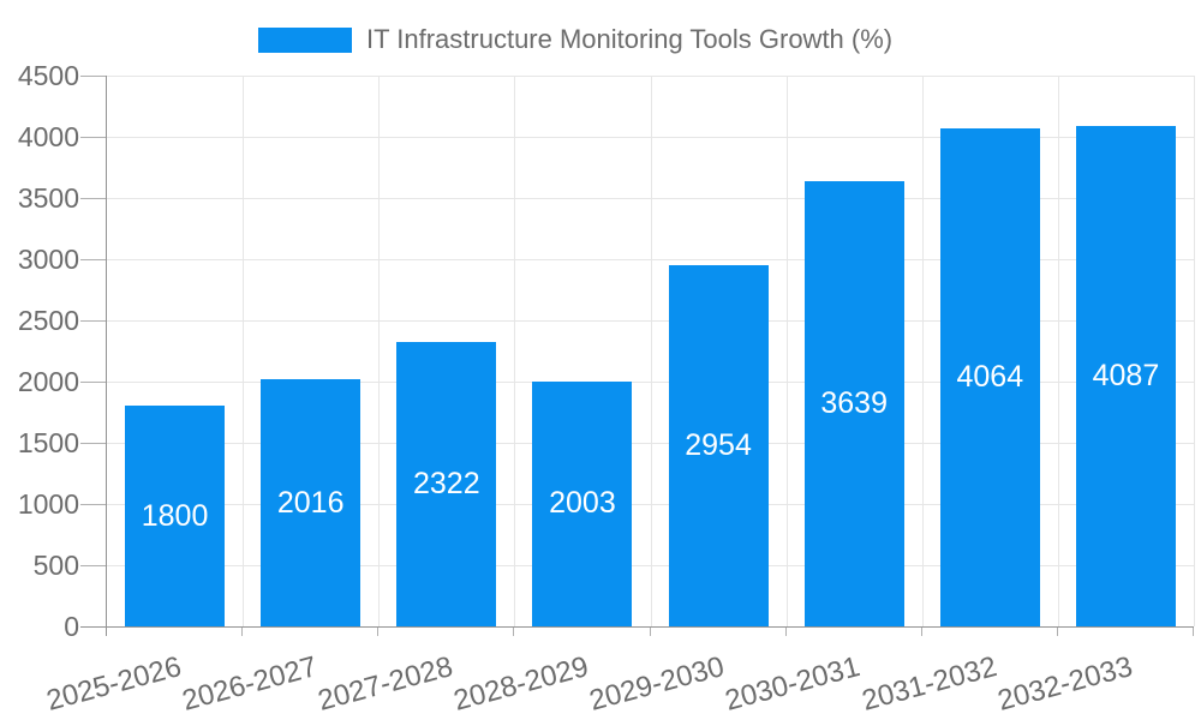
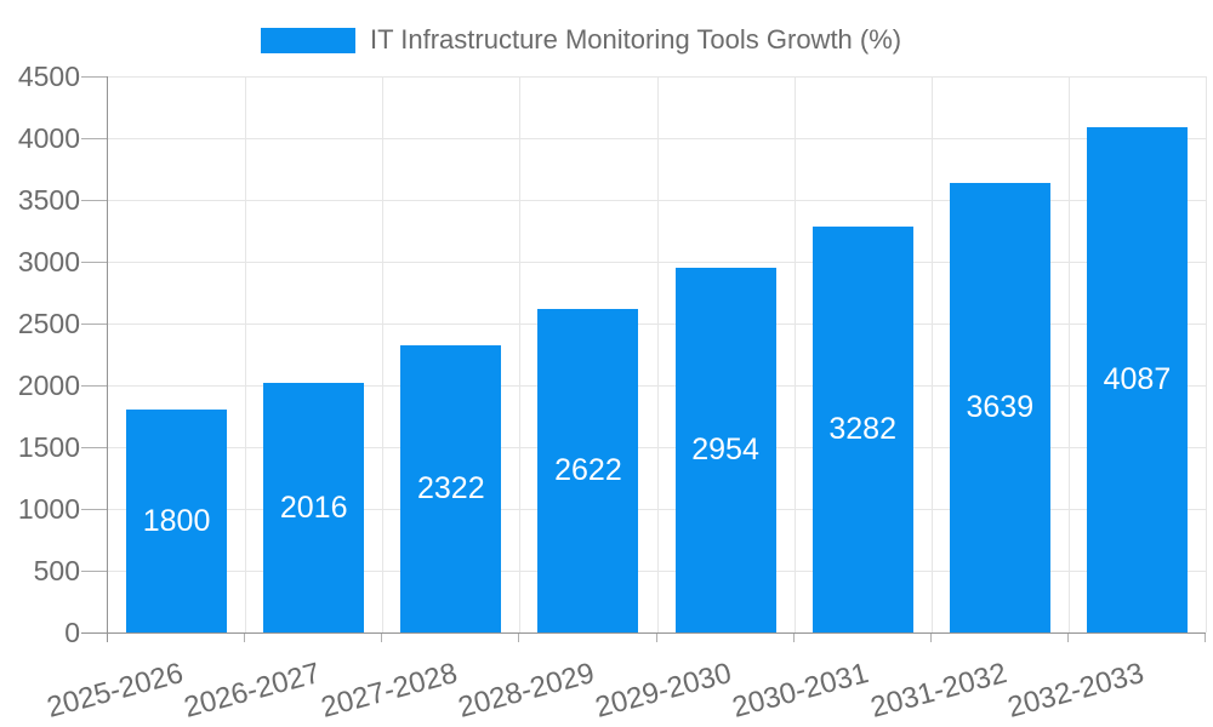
2028-2029: 2003 -> 2622
2030-2031: 3639 -> 3282
2031-2032: 4064 -> 3639
